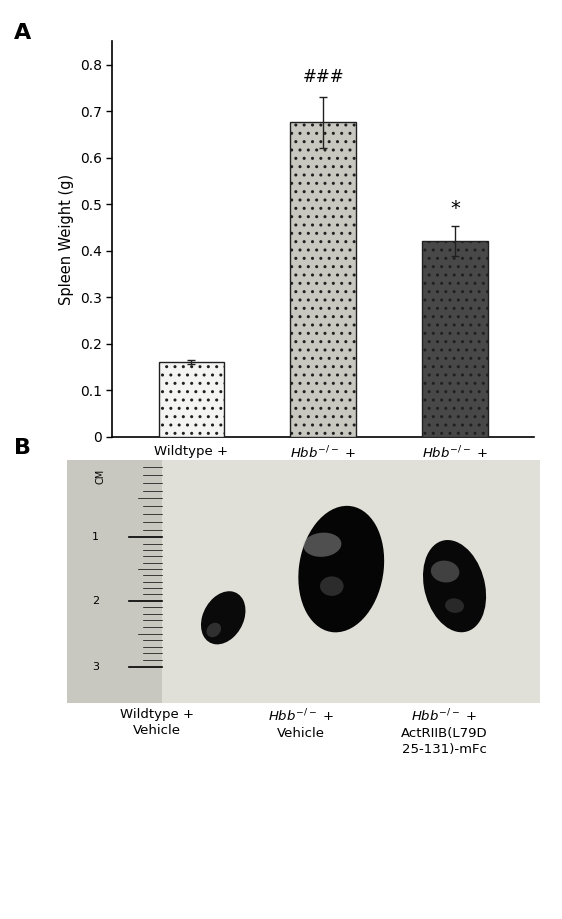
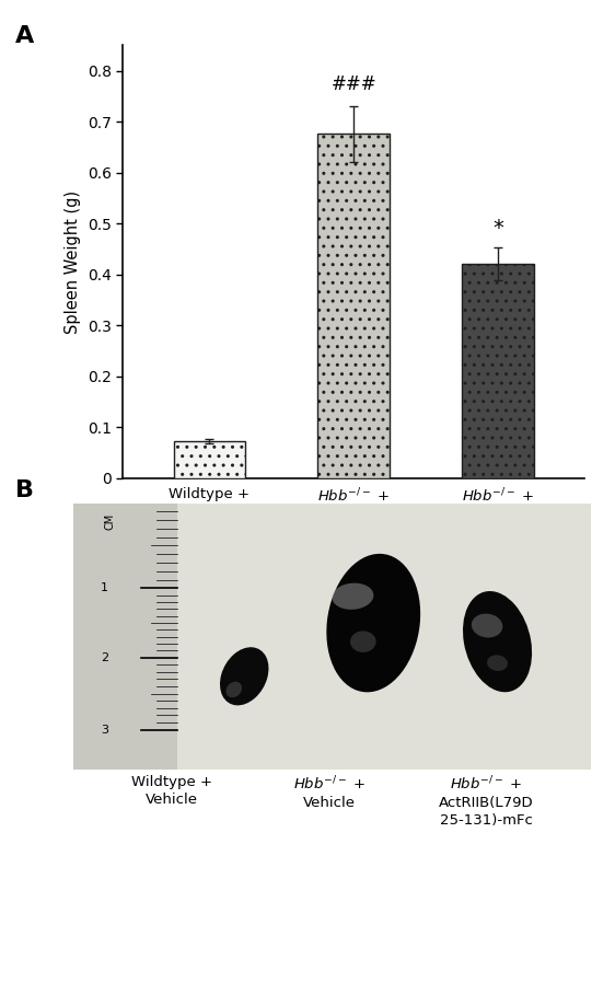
Wildtype + Vehicle: 0.160 -> 0.072
